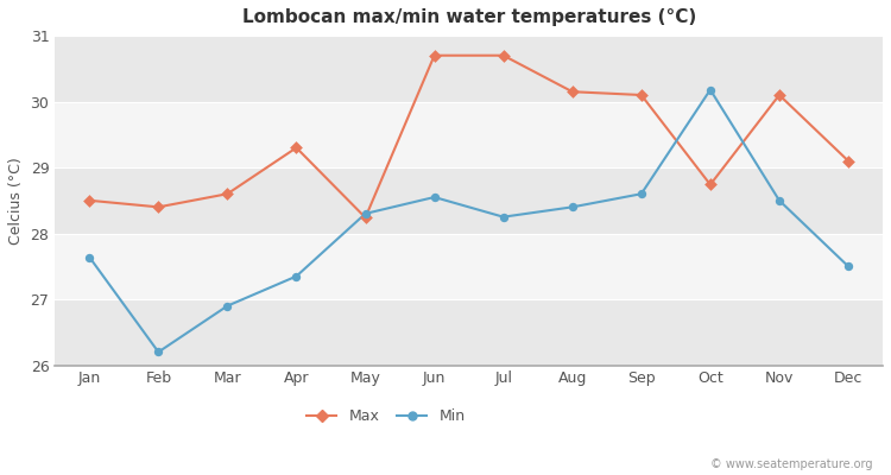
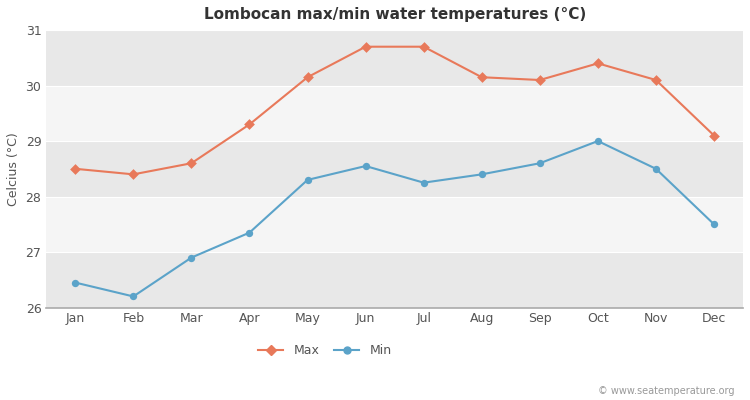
Min/Jan: 27.64 -> 26.45
Max/May: 28.24 -> 30.15
Max/Oct: 28.74 -> 30.40
Min/Oct: 30.18 -> 29.00
